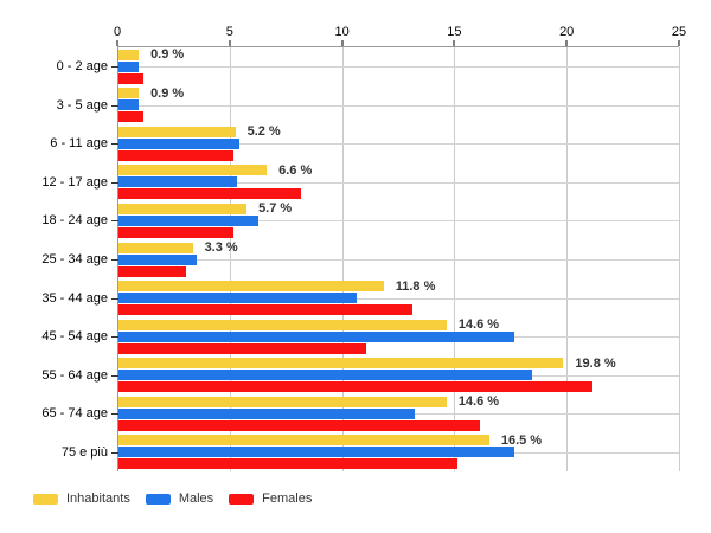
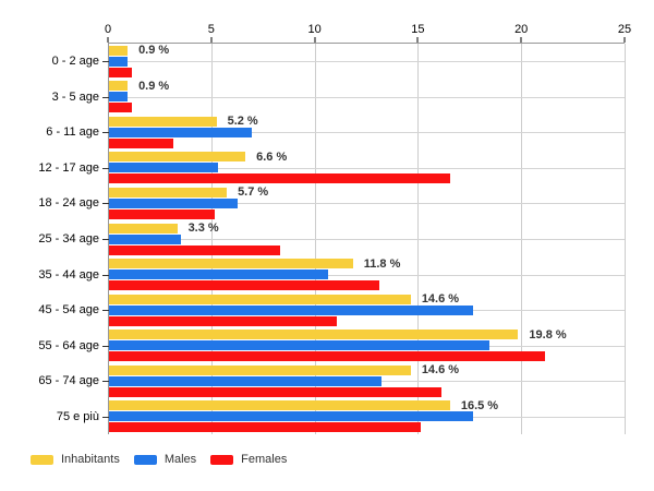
Males/6 - 11 age: 5.4 -> 6.9
Females/6 - 11 age: 5.1 -> 3.1
Females/12 - 17 age: 8.1 -> 16.5
Females/25 - 34 age: 3.0 -> 8.3
